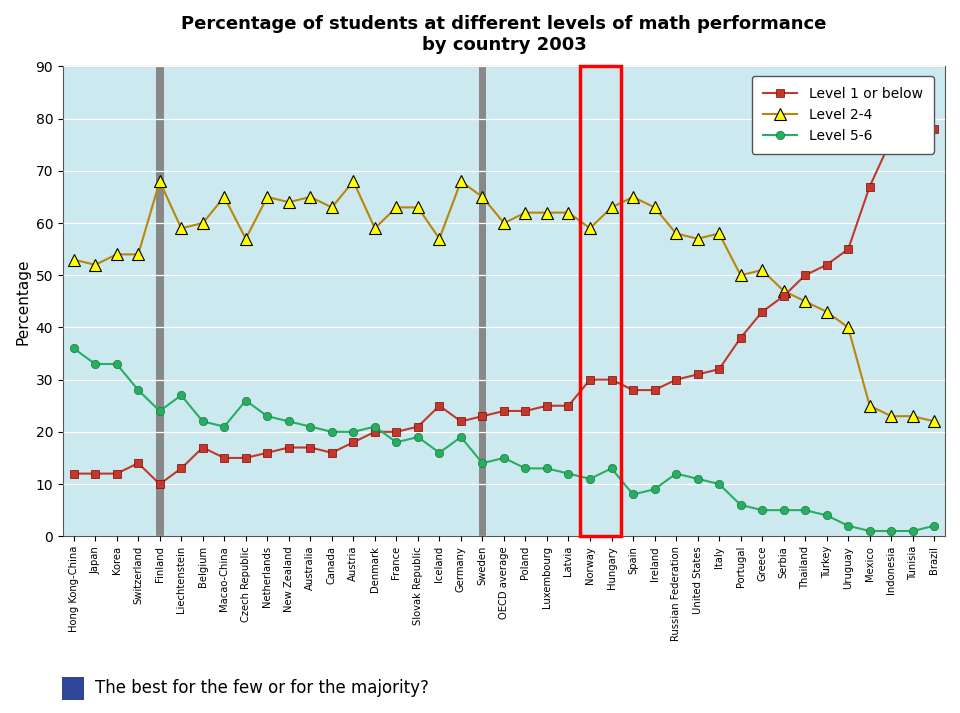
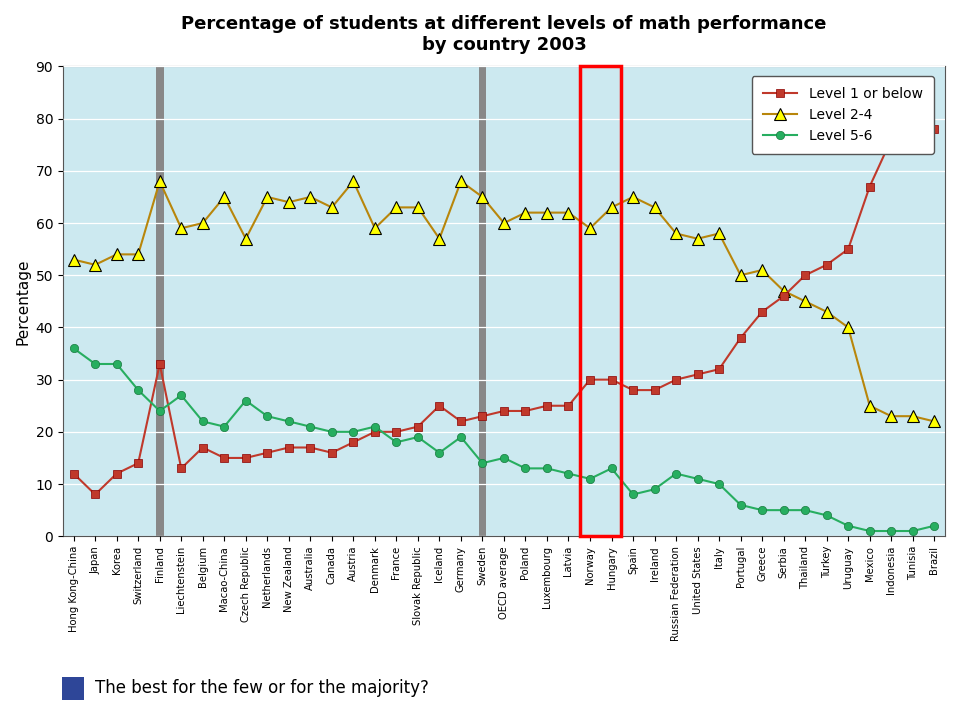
Level 1 or below/Japan: 12 -> 8
Level 1 or below/Finland: 10 -> 33
